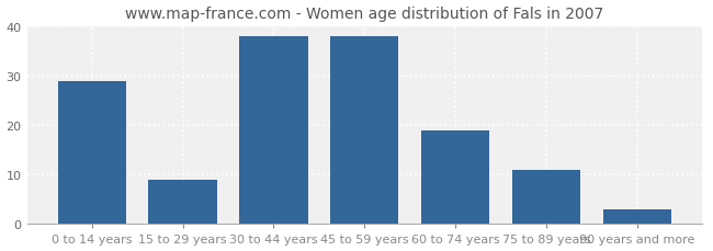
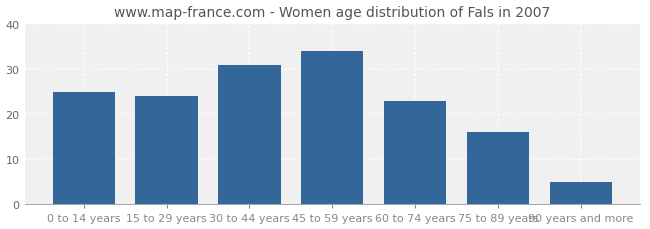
0 to 14 years: 29 -> 25
15 to 29 years: 9 -> 24
30 to 44 years: 38 -> 31
45 to 59 years: 38 -> 34
60 to 74 years: 19 -> 23
75 to 89 years: 11 -> 16
90 years and more: 3 -> 5
